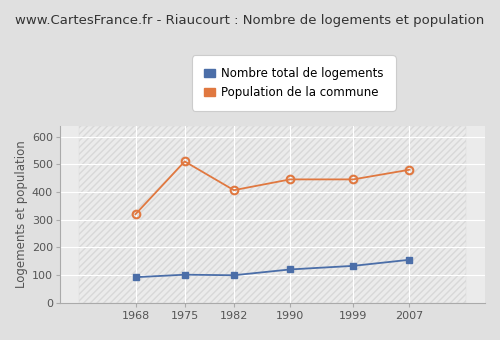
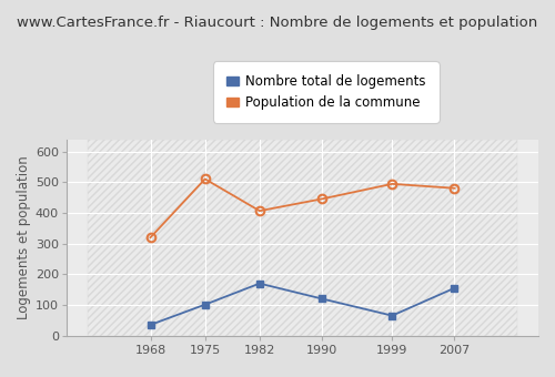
Nombre total de logements/1968: 92 -> 35
Nombre total de logements/1982: 99 -> 170
Nombre total de logements/1999: 133 -> 65
Population de la commune/1999: 446 -> 495
